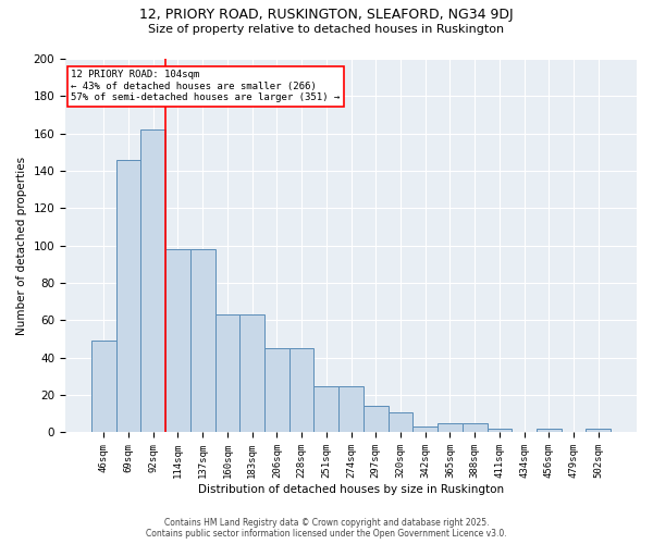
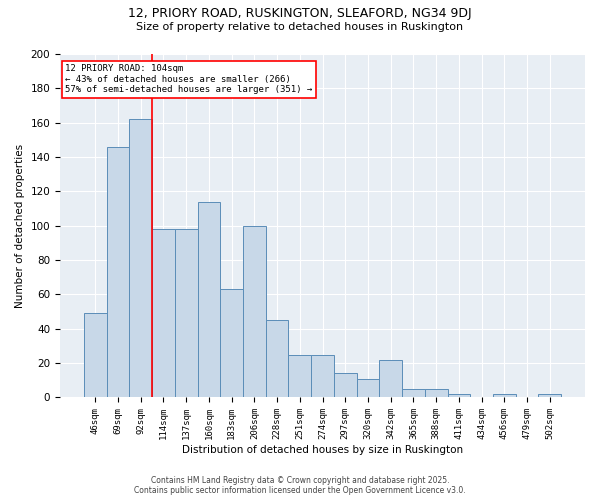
160sqm: 63 -> 114
206sqm: 45 -> 100
342sqm: 3 -> 22
